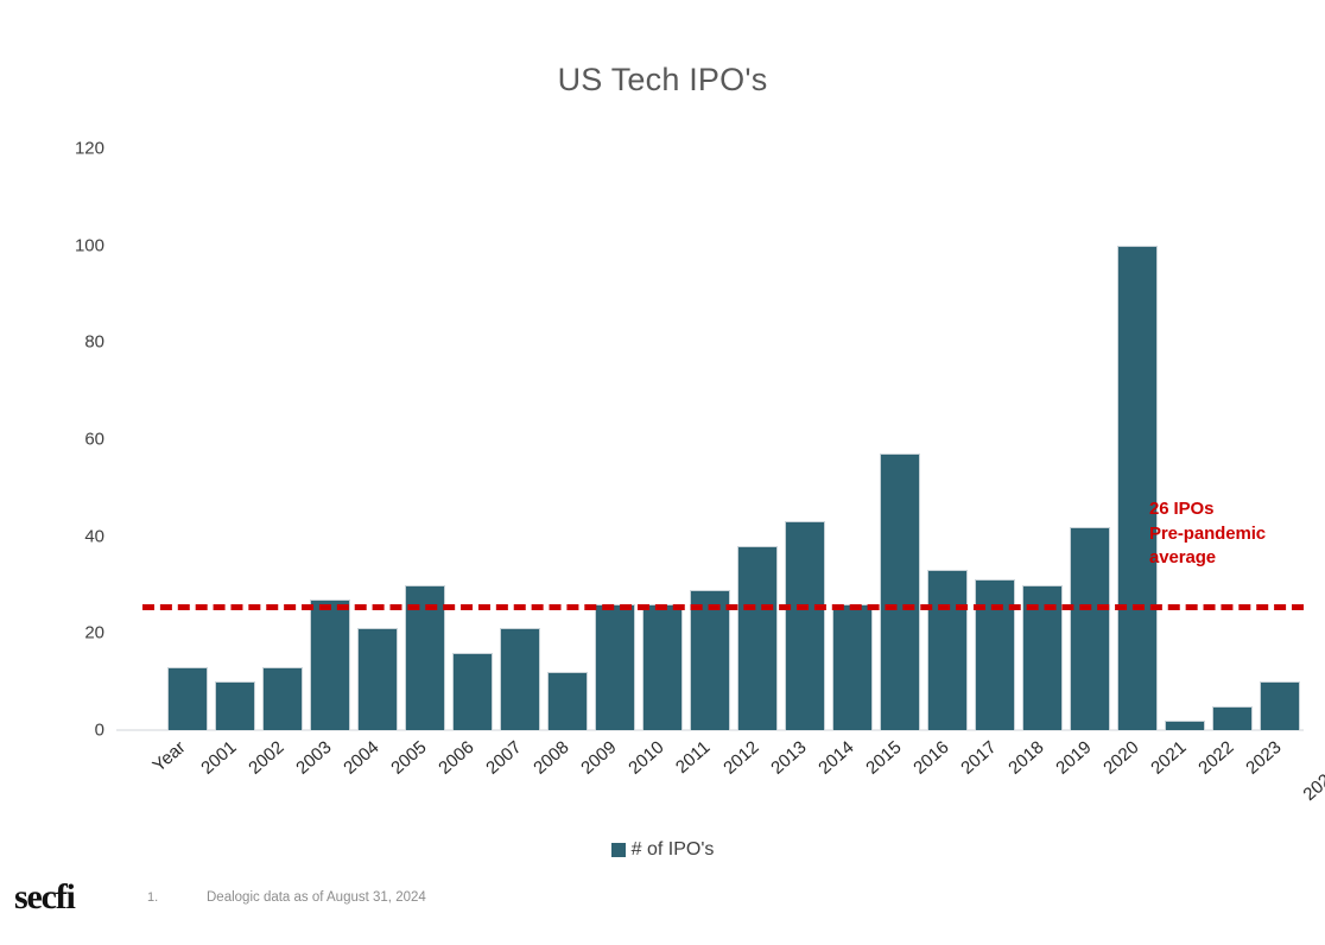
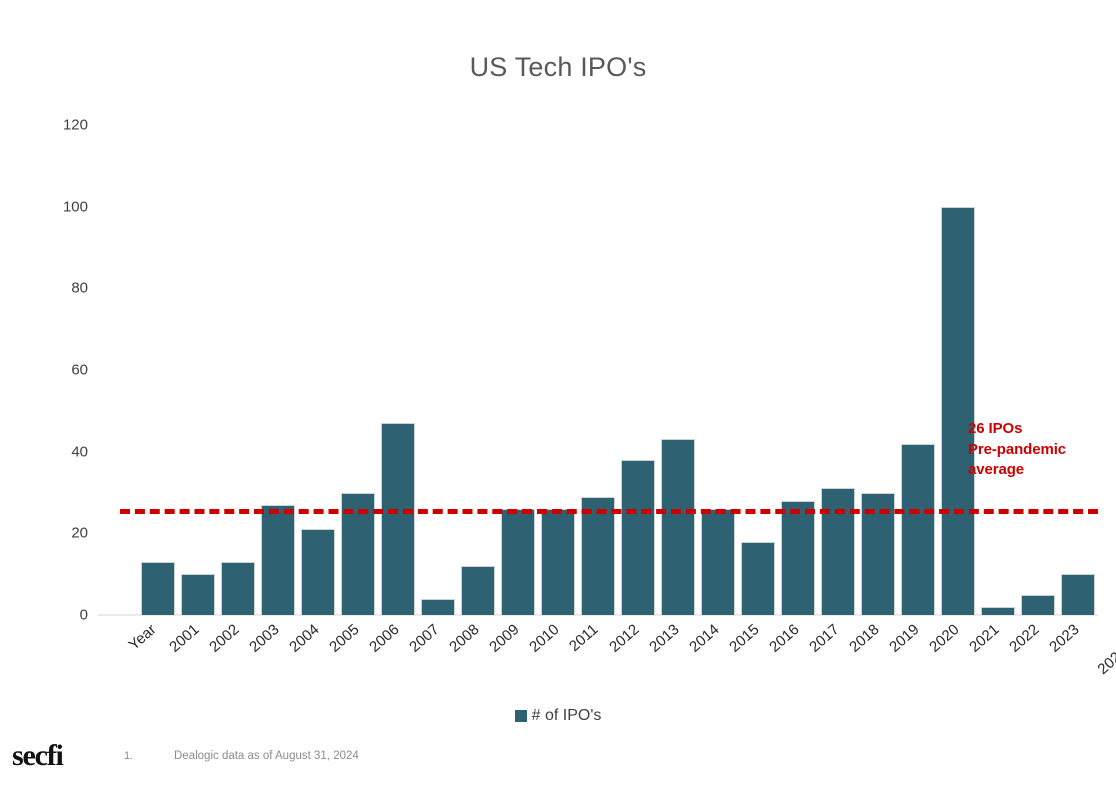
2007: 16 -> 47
2008: 21 -> 4
2016: 57 -> 18
2017: 33 -> 28
